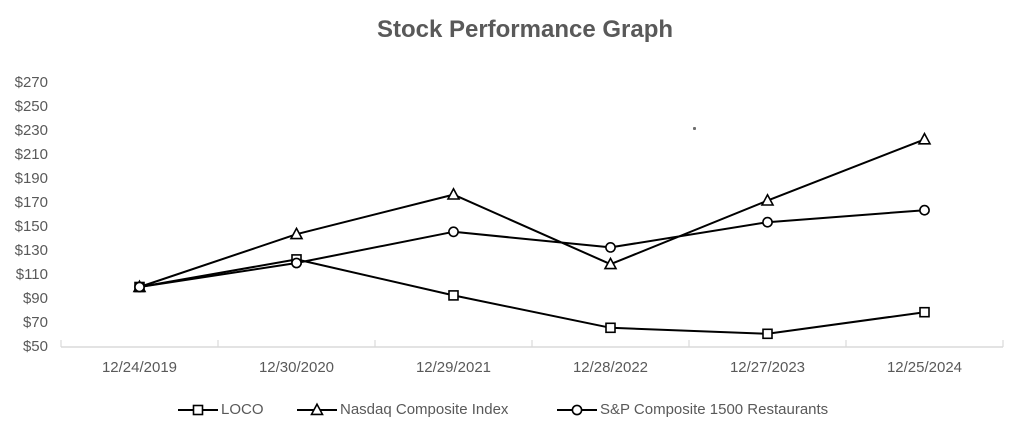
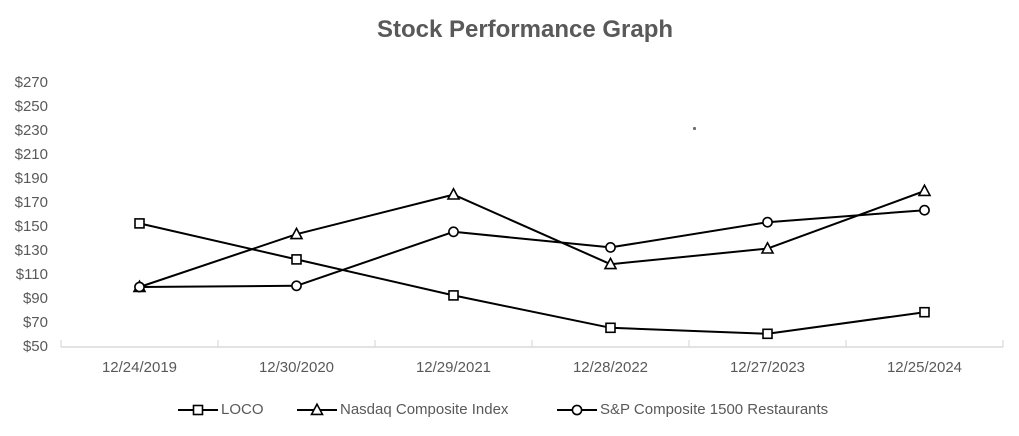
LOCO/12/24/2019: $100 -> $153
S&P Composite 1500 Restaurants/12/30/2020: $120 -> $101
Nasdaq Composite Index/12/27/2023: $172 -> $132
Nasdaq Composite Index/12/25/2024: $223 -> $180
